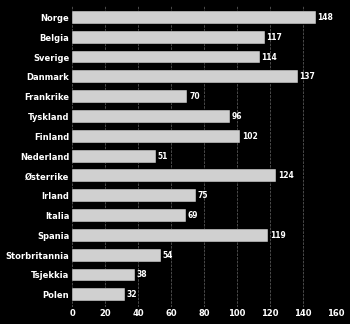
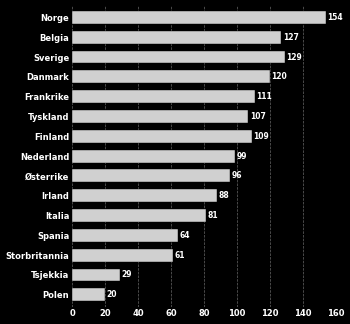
Norge: 148 -> 154
Belgia: 117 -> 127
Sverige: 114 -> 129
Danmark: 137 -> 120
Frankrike: 70 -> 111
Tyskland: 96 -> 107
Finland: 102 -> 109
Nederland: 51 -> 99
Østerrike: 124 -> 96
Irland: 75 -> 88
Italia: 69 -> 81
Spania: 119 -> 64
Storbritannia: 54 -> 61
Tsjekkia: 38 -> 29
Polen: 32 -> 20
